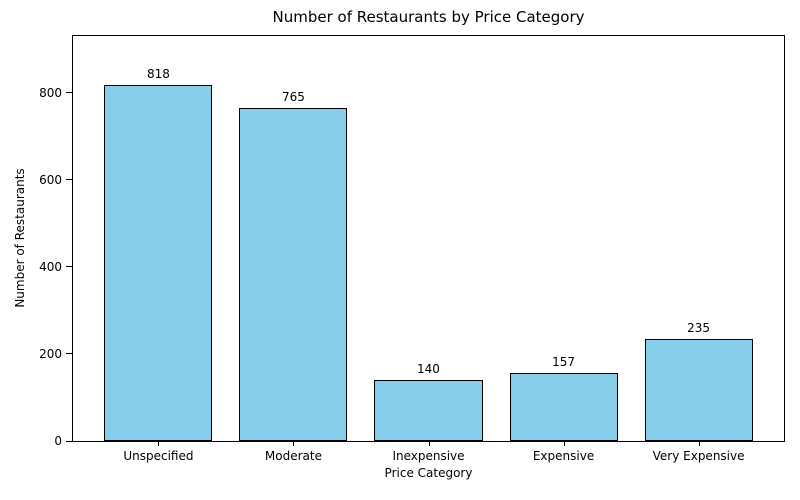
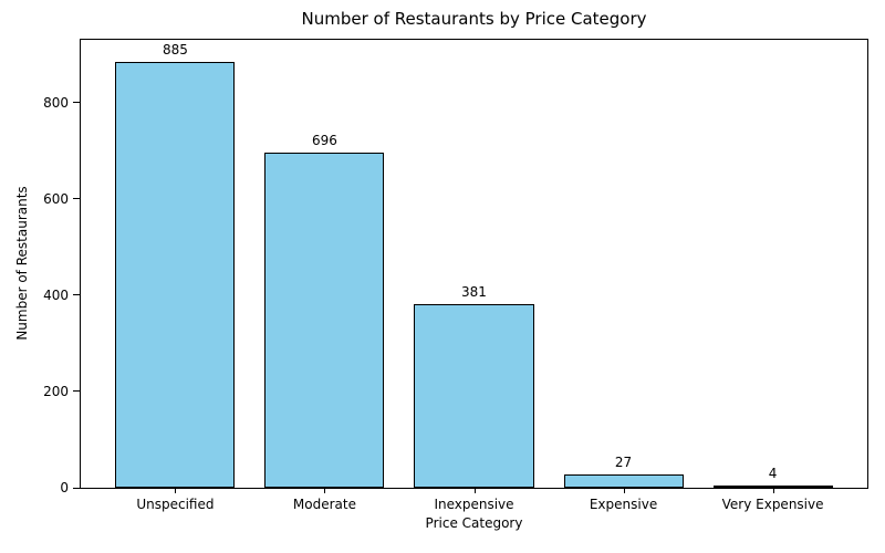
Unspecified: 818 -> 885
Moderate: 765 -> 696
Inexpensive: 140 -> 381
Expensive: 157 -> 27
Very Expensive: 235 -> 4
